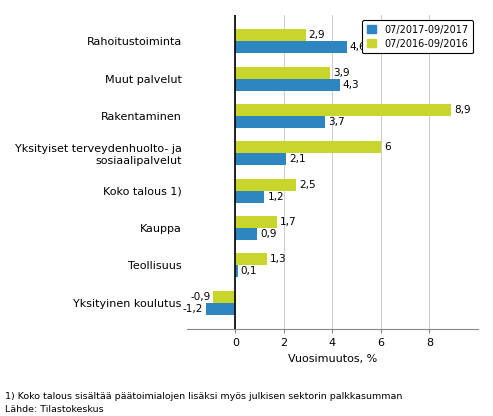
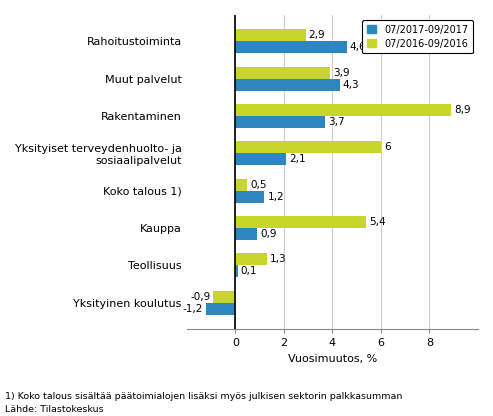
07/2016-09/2016/Koko talous 1): 2,5 -> 0,5
07/2016-09/2016/Kauppa: 1,7 -> 5,4
